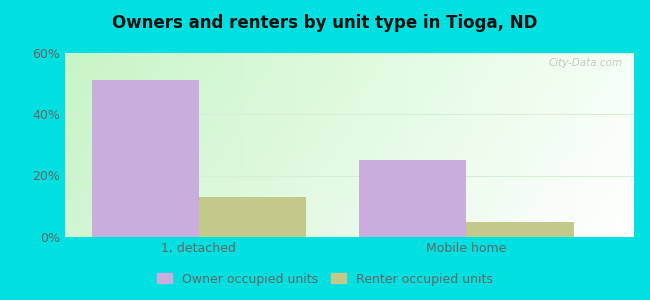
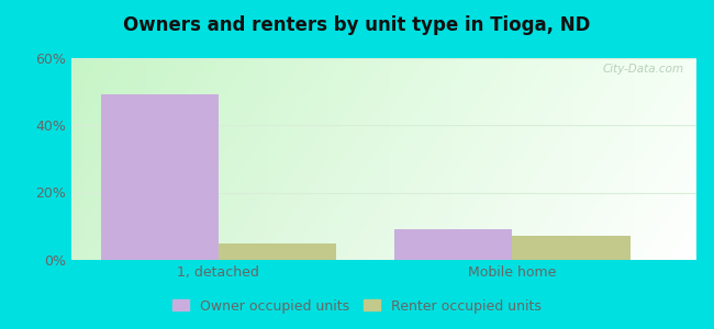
Owner occupied units/1, detached: 51% -> 49%
Renter occupied units/1, detached: 13% -> 5%
Owner occupied units/Mobile home: 25% -> 9%
Renter occupied units/Mobile home: 5% -> 7%
